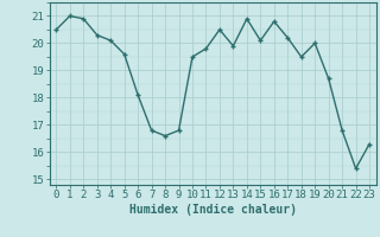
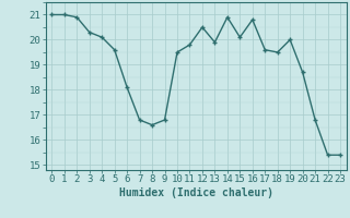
0: 20.5 -> 21.0
17: 20.2 -> 19.6
23: 16.3 -> 15.4
